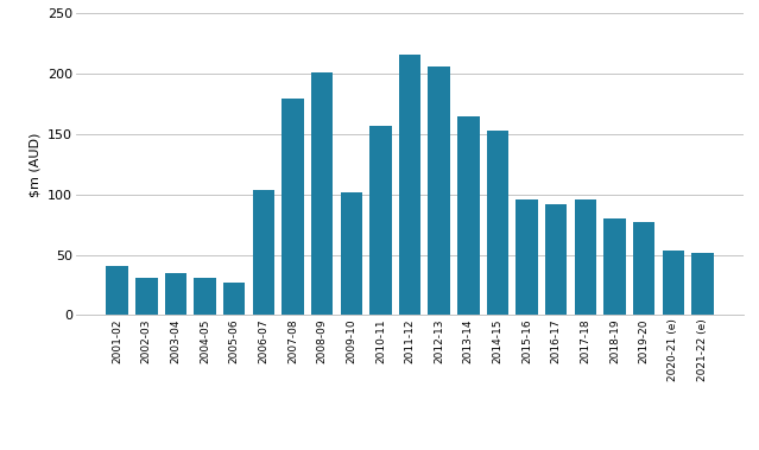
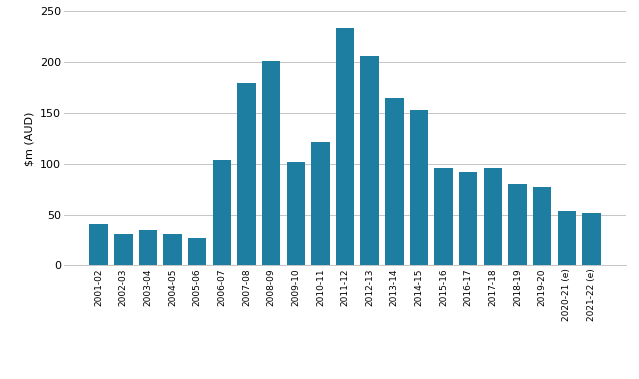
2010-11: 157 -> 121
2011-12: 216 -> 234
